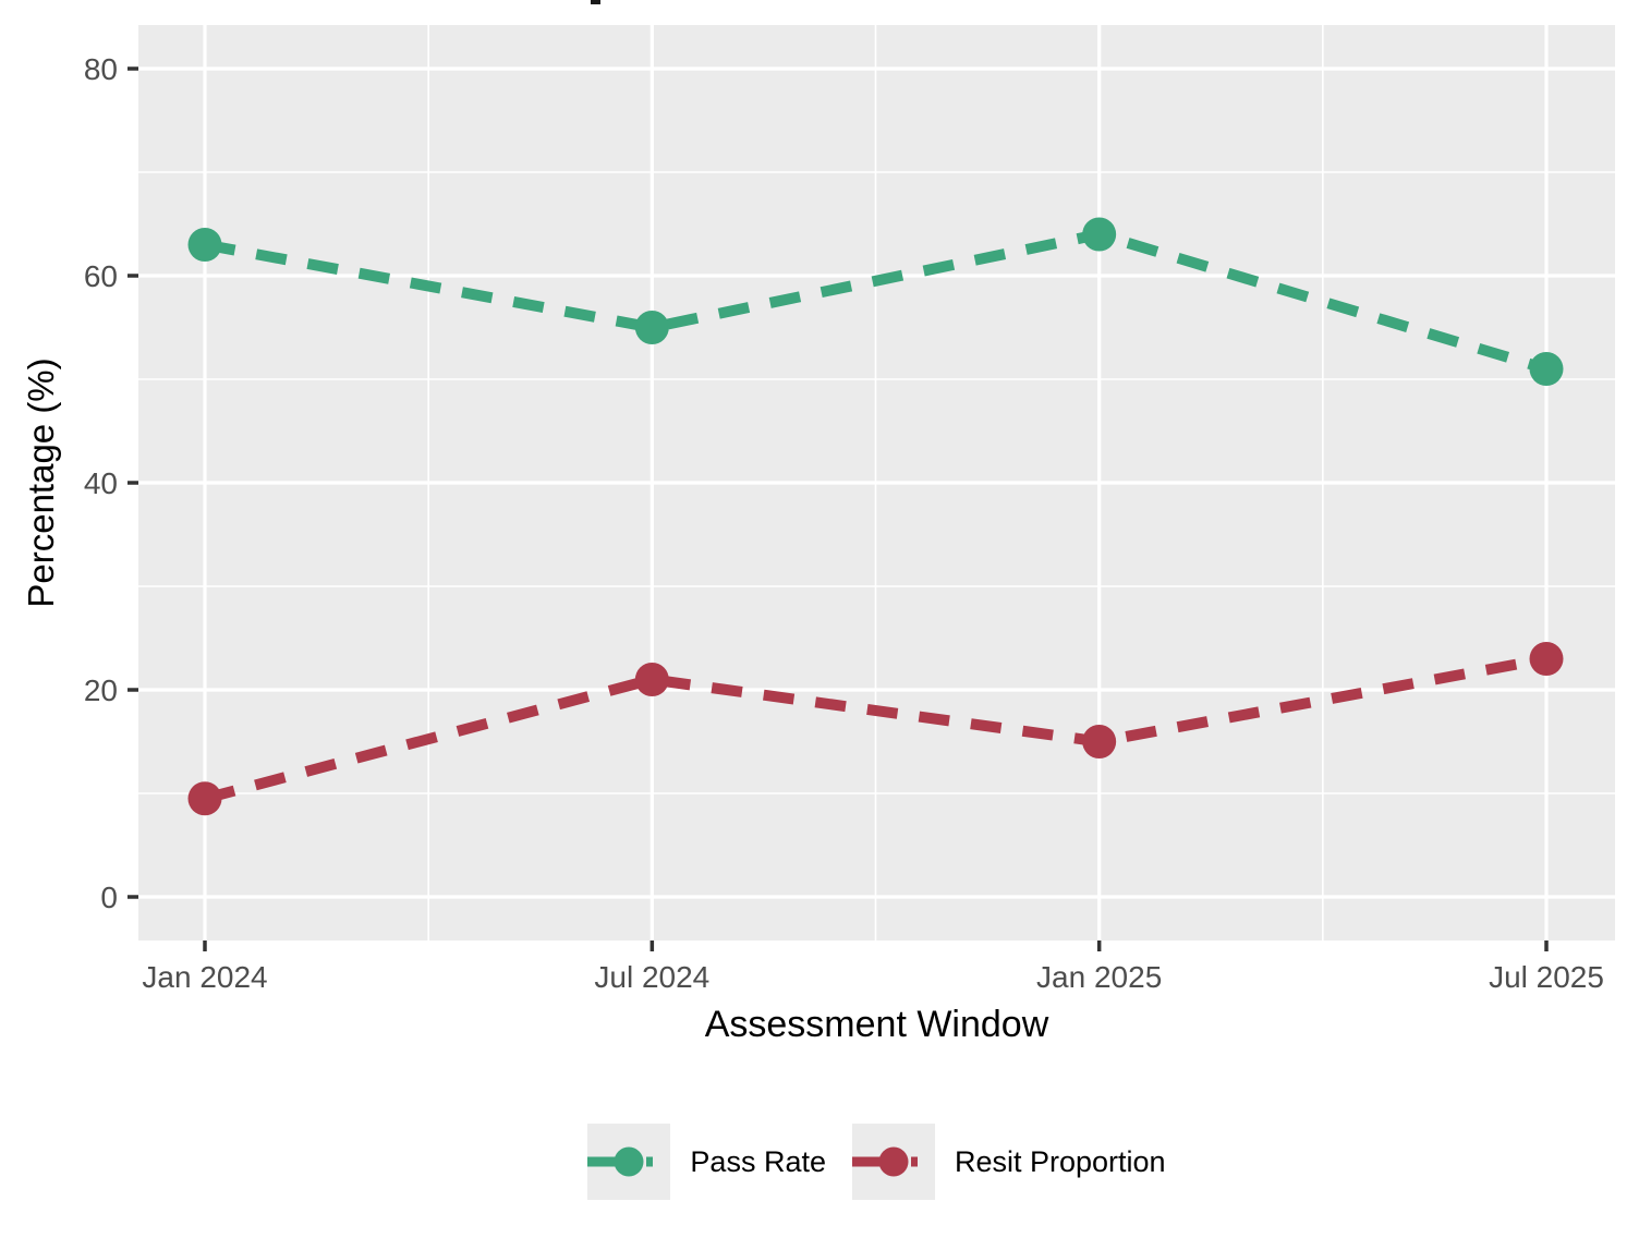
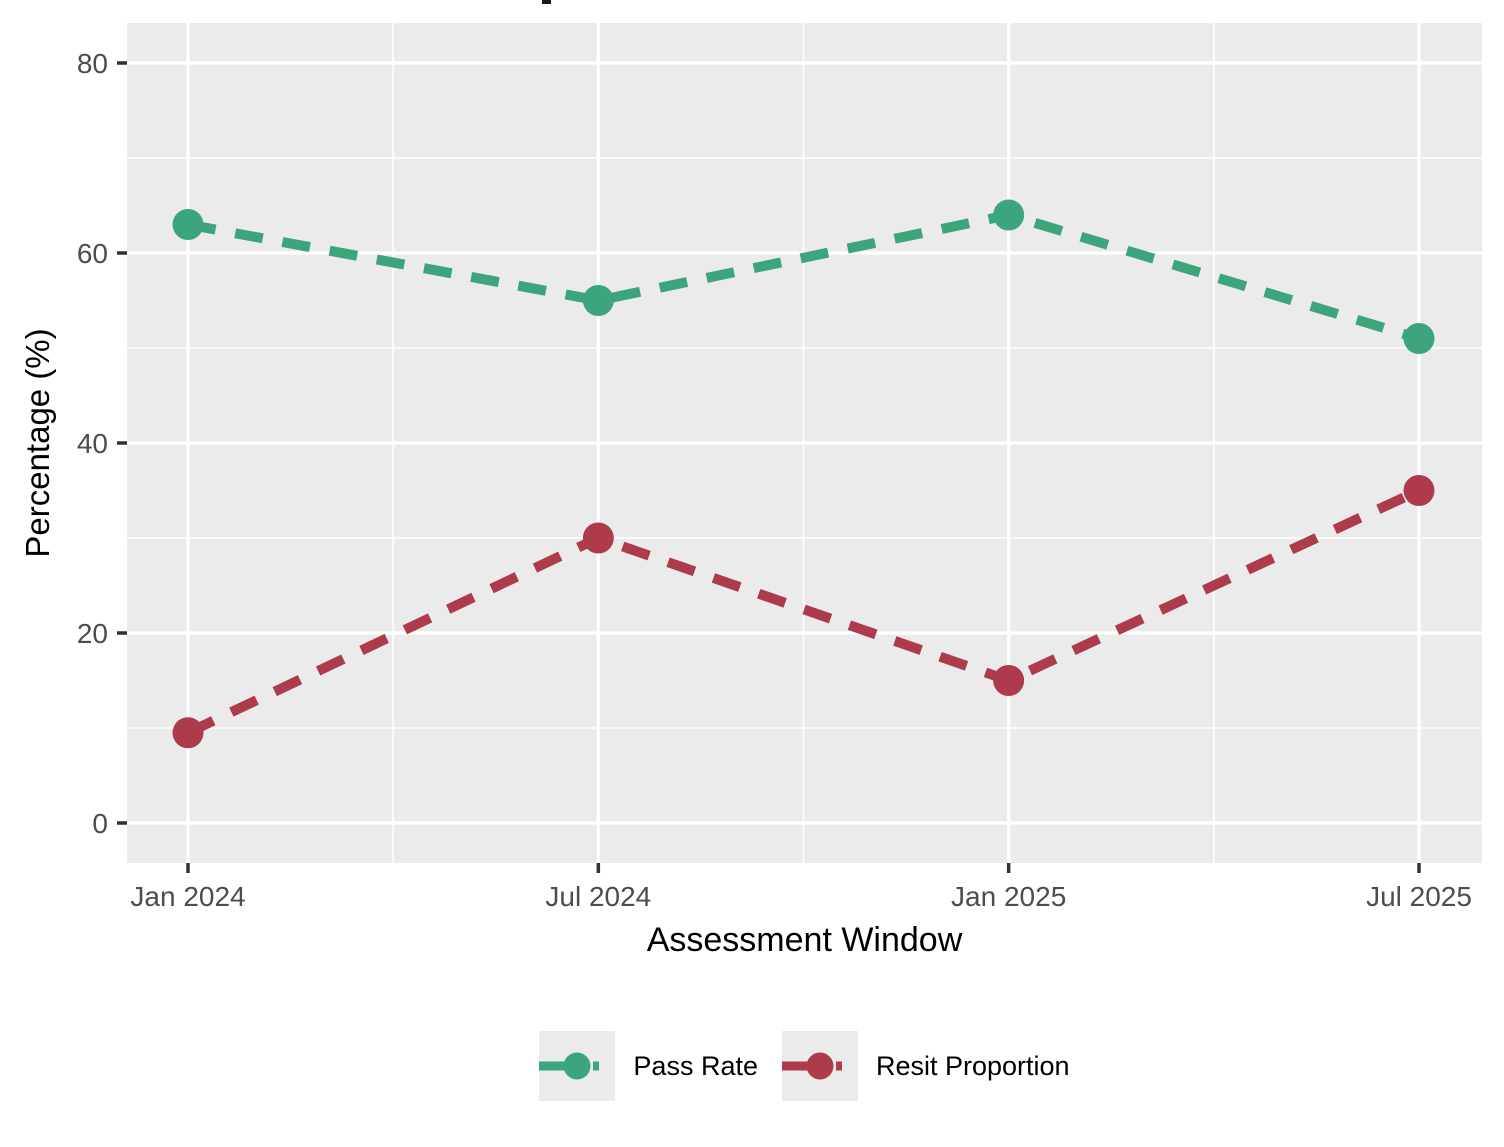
Resit Proportion/Jul 2024: 21 -> 30
Resit Proportion/Jul 2025: 23 -> 35
